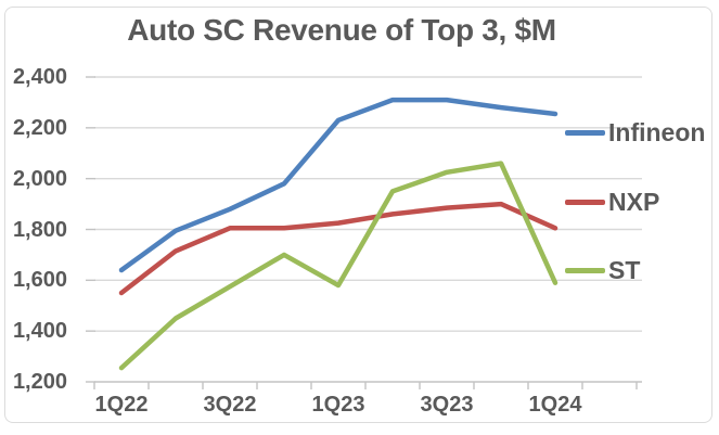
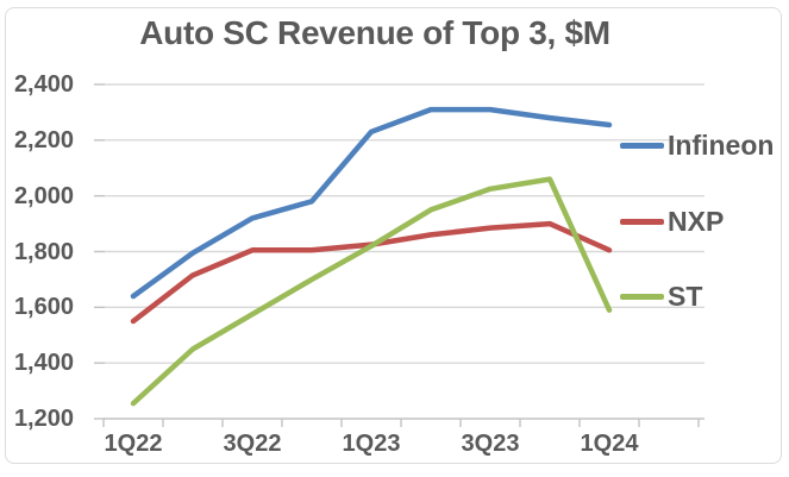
Infineon/3Q22: 1880 -> 1920
ST/1Q23: 1580 -> 1820
